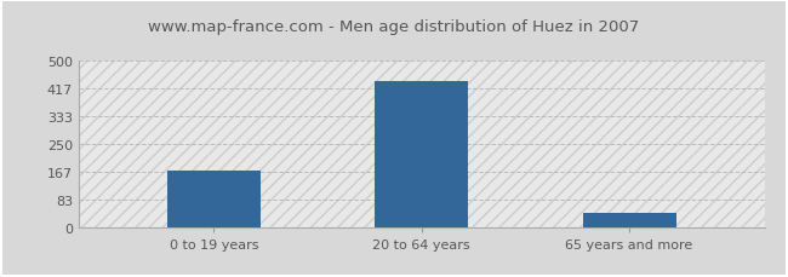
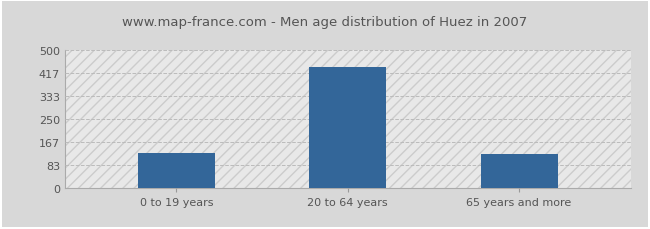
0 to 19 years: 170 -> 125
65 years and more: 43 -> 120
